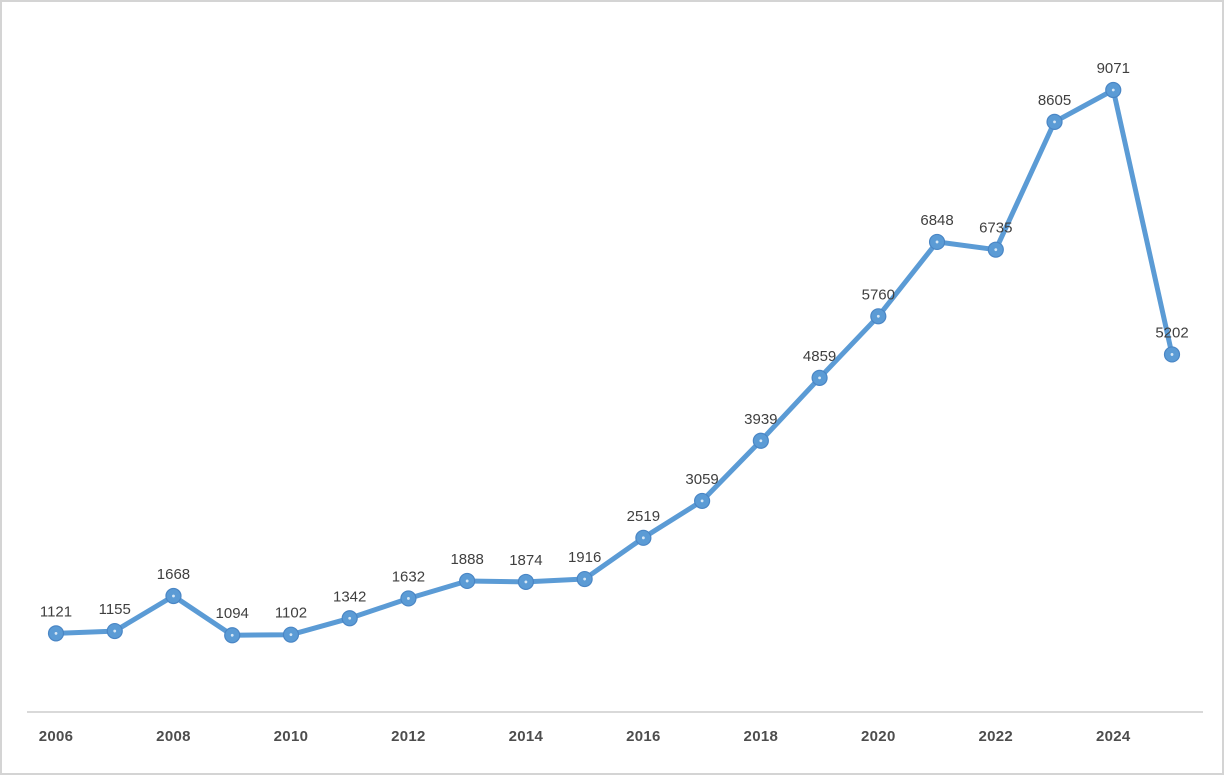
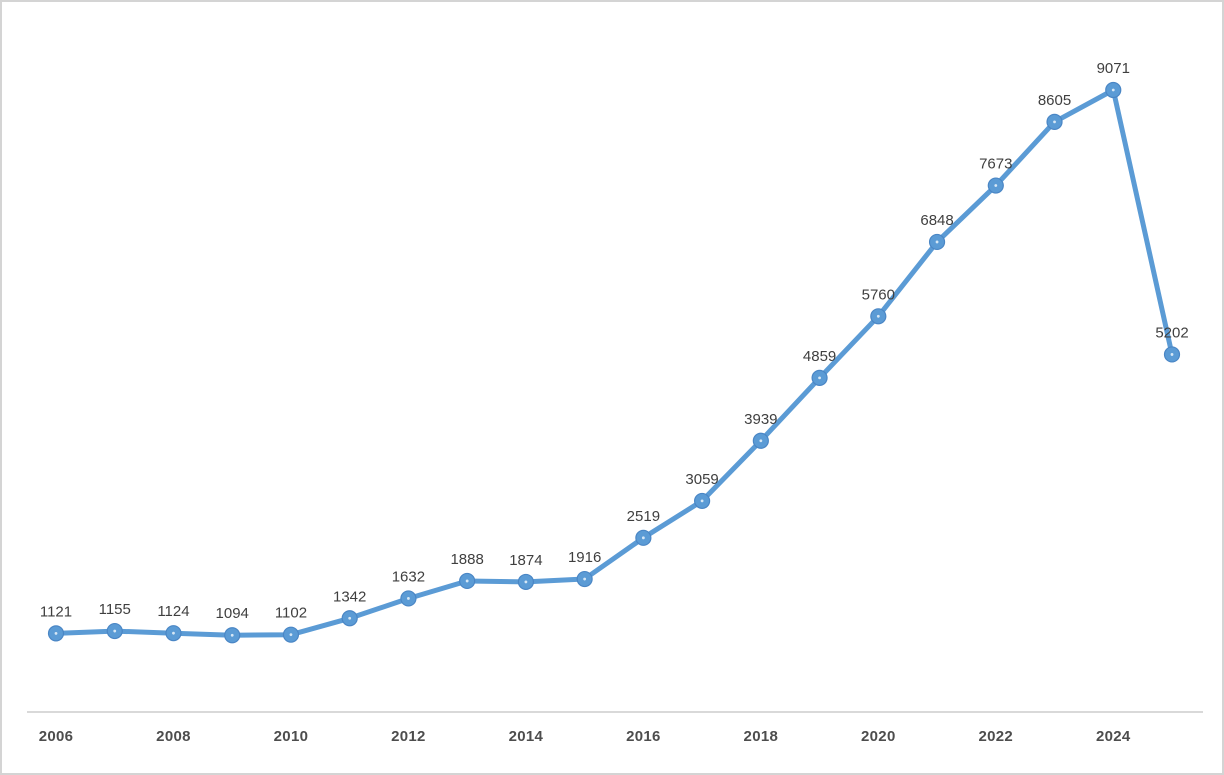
2008: 1668 -> 1124
2022: 6735 -> 7673
